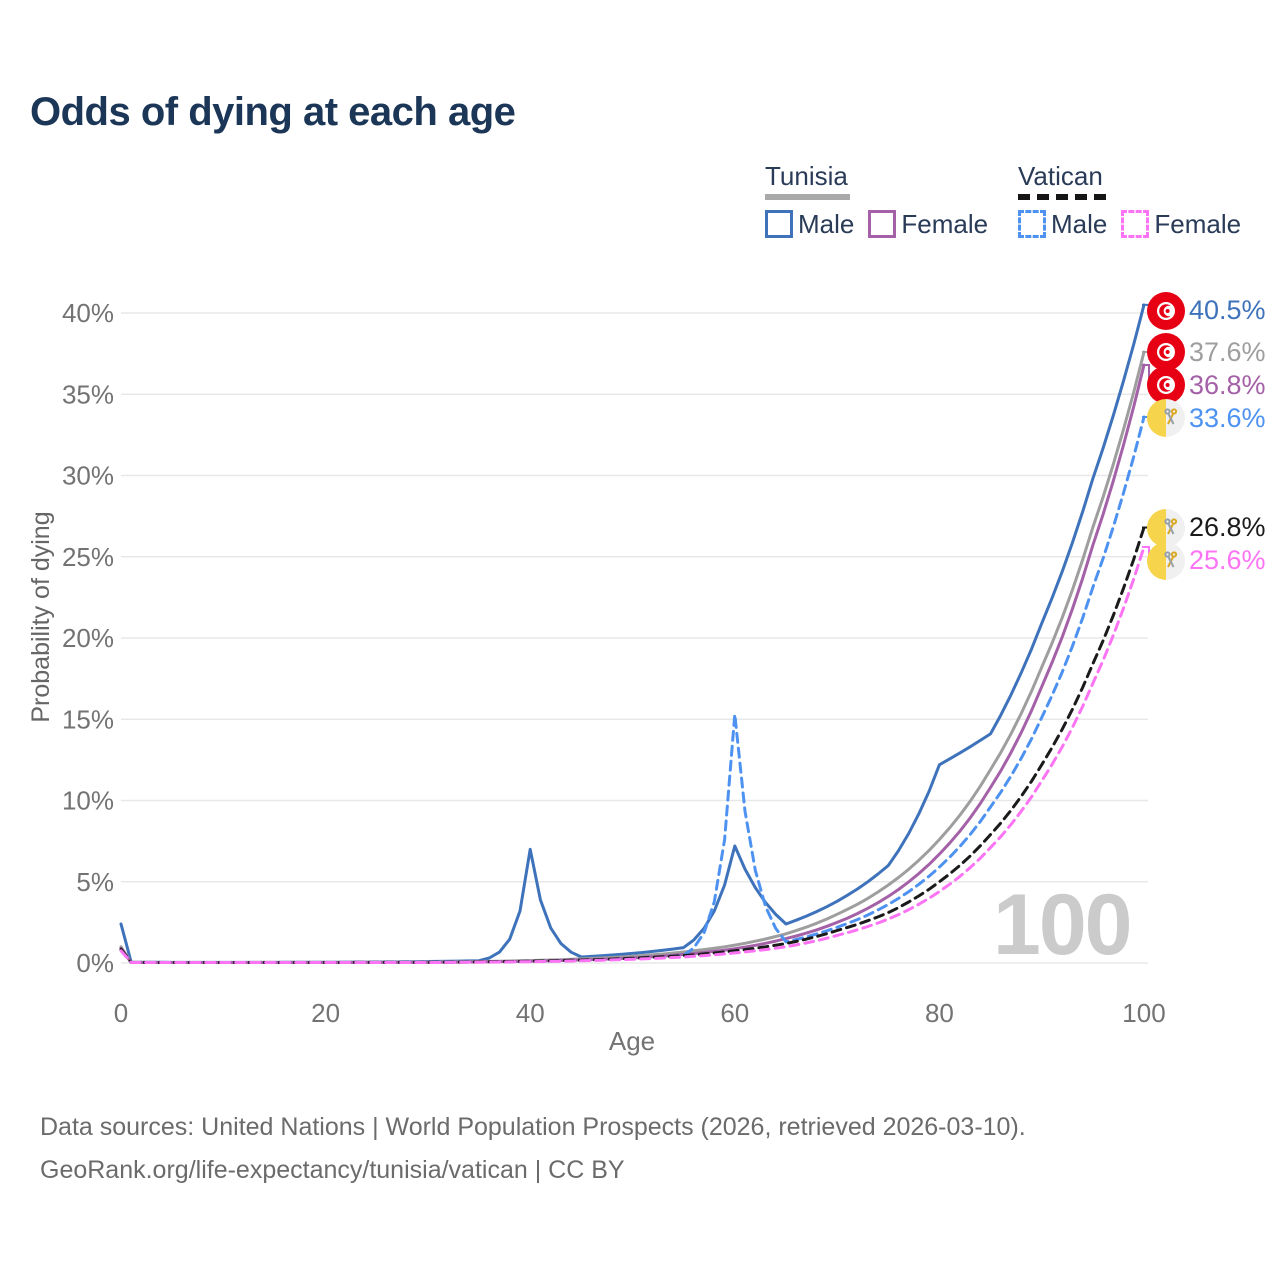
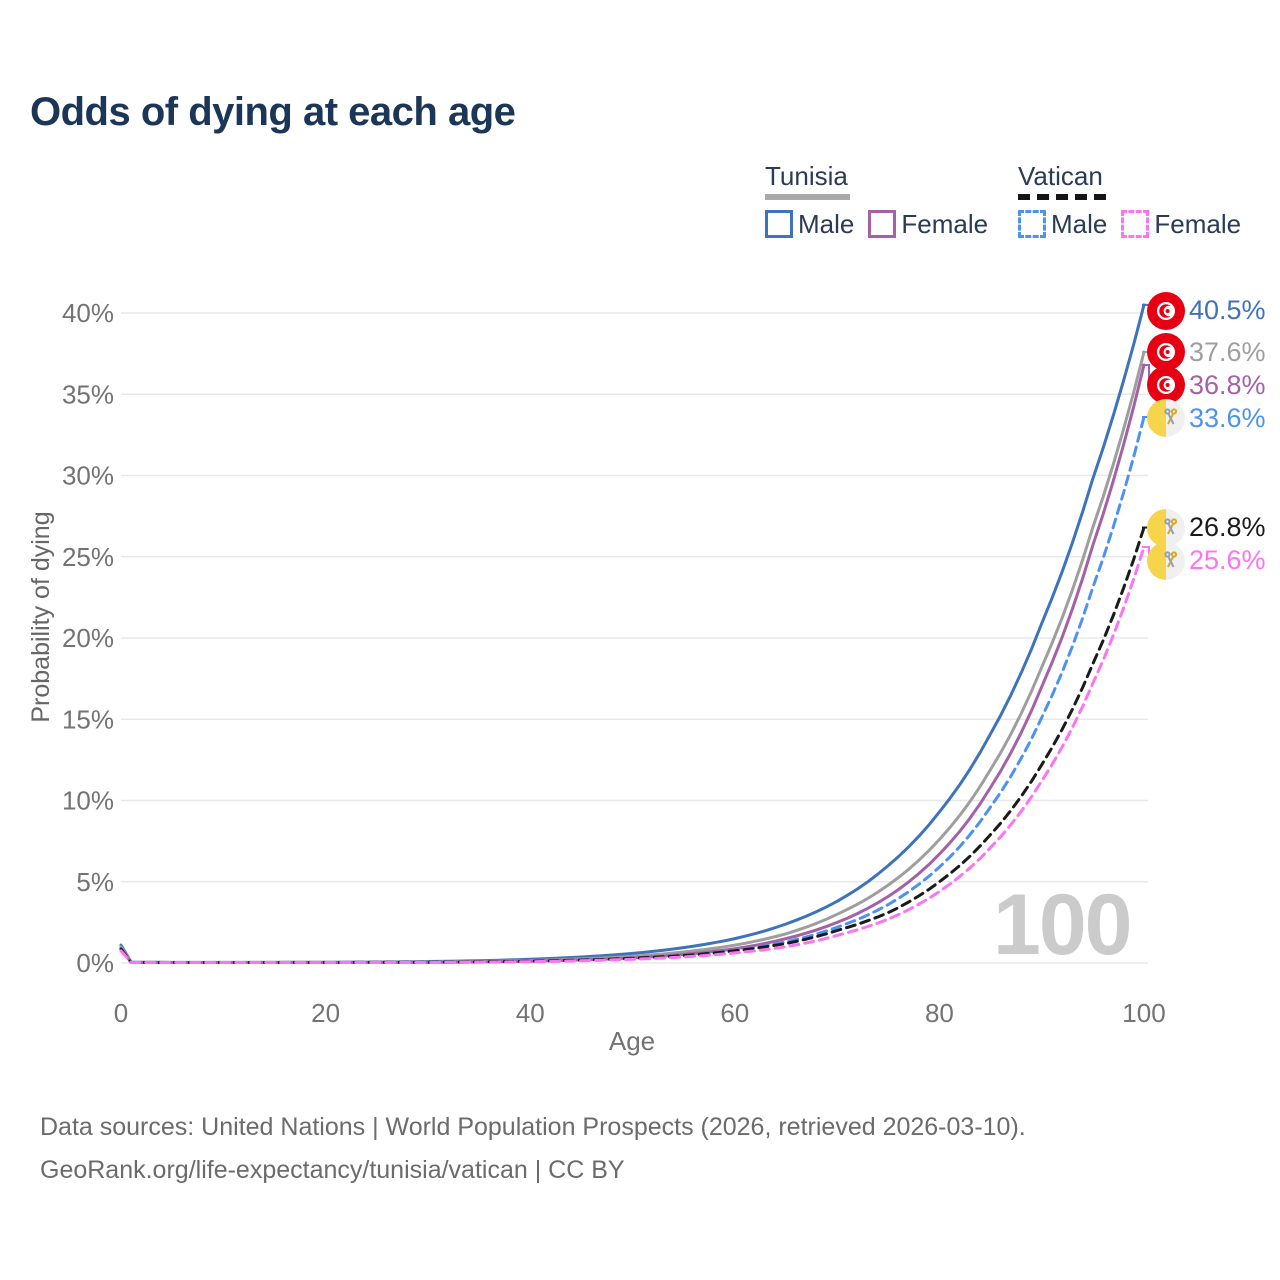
Tunisia Male/0: 2.4% -> 1.1%
Tunisia Male/40: 7.0% -> 0.2%
Tunisia Male/60: 7.2% -> 1.5%
Vatican Male/60: 15.3% -> 0.8%
Tunisia Male/80: 12.2% -> 9.3%
